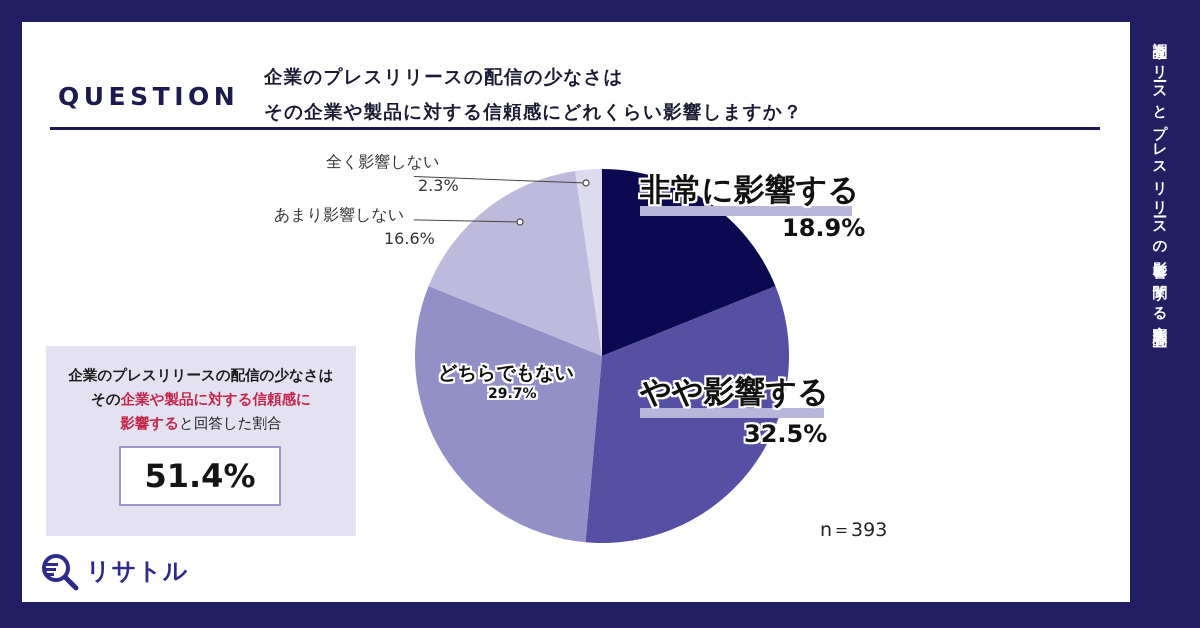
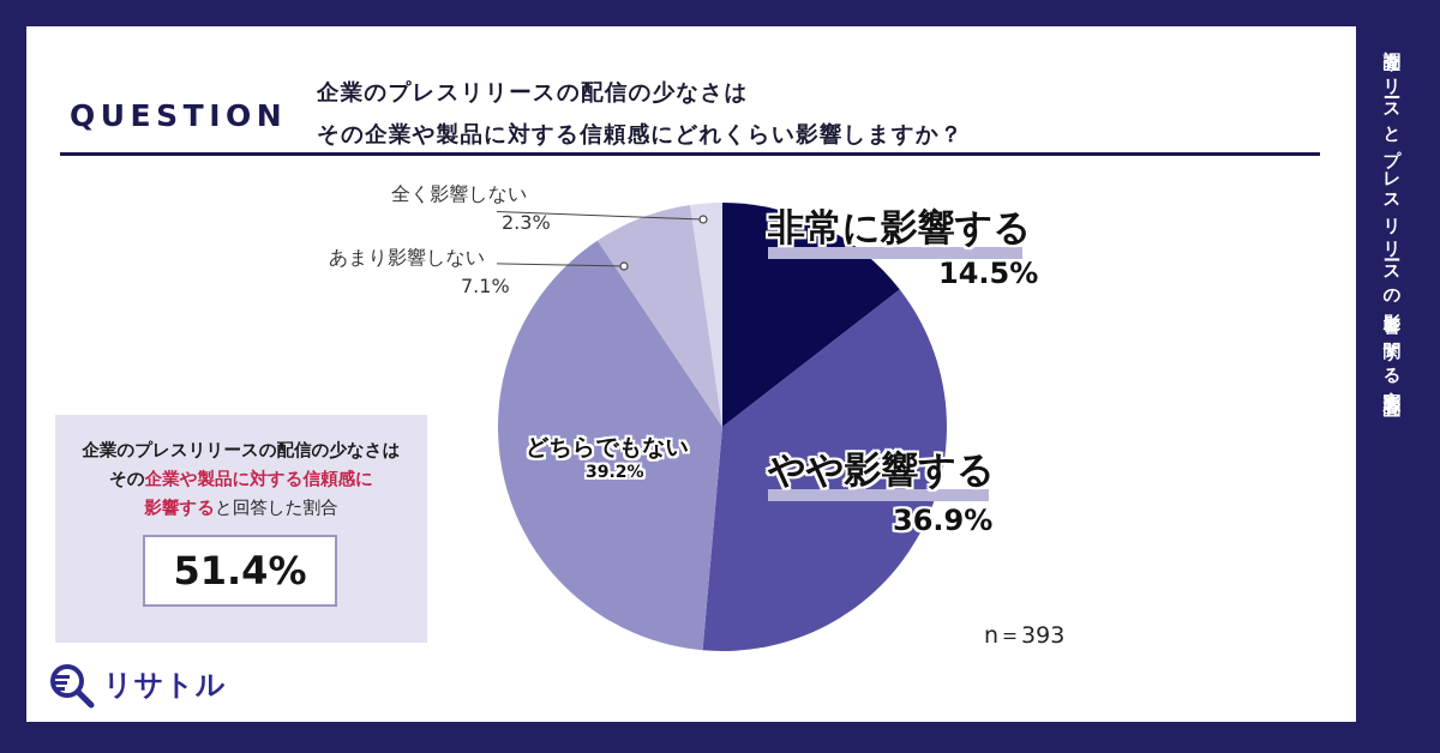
非常に影響する: 18.9% -> 14.5%
やや影響する: 32.5% -> 36.9%
どちらでもない: 29.7% -> 39.2%
あまり影響しない: 16.6% -> 7.1%
